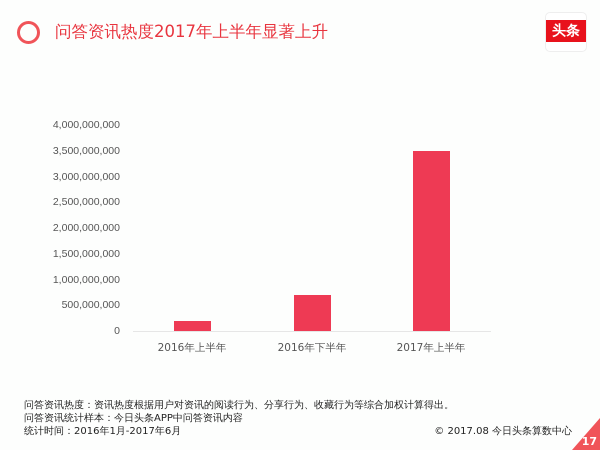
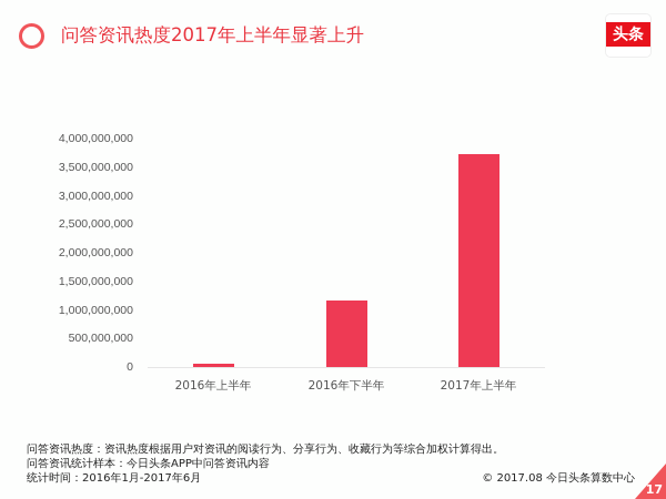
2016年上半年: 200000000 -> 100000000
2016年下半年: 700000000 -> 1200000000
2017年上半年: 3500000000 -> 3700000000
